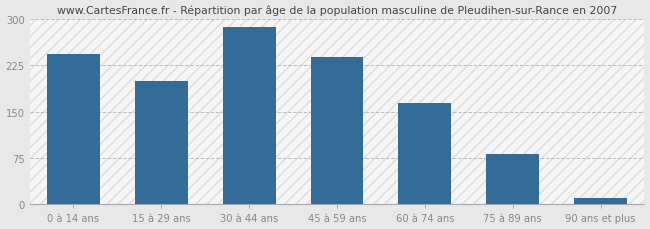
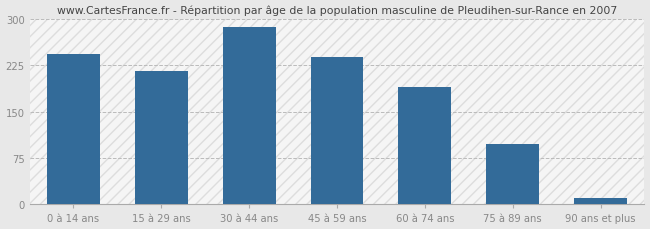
15 à 29 ans: 200 -> 215
60 à 74 ans: 164 -> 190
75 à 89 ans: 82 -> 97
